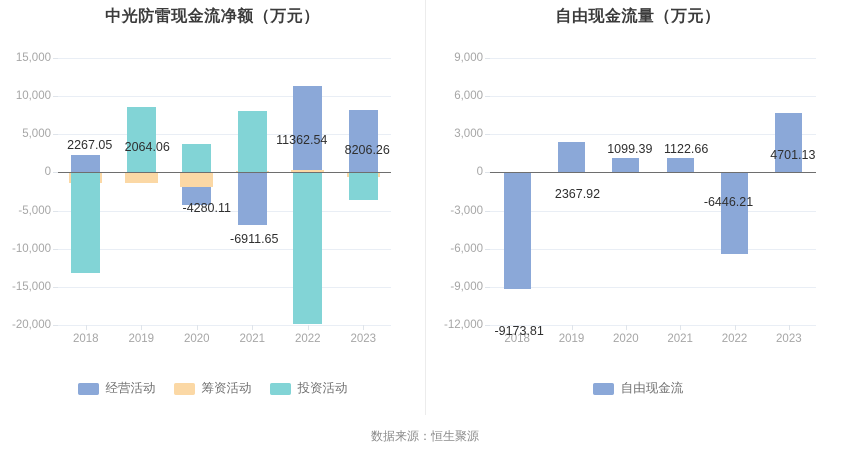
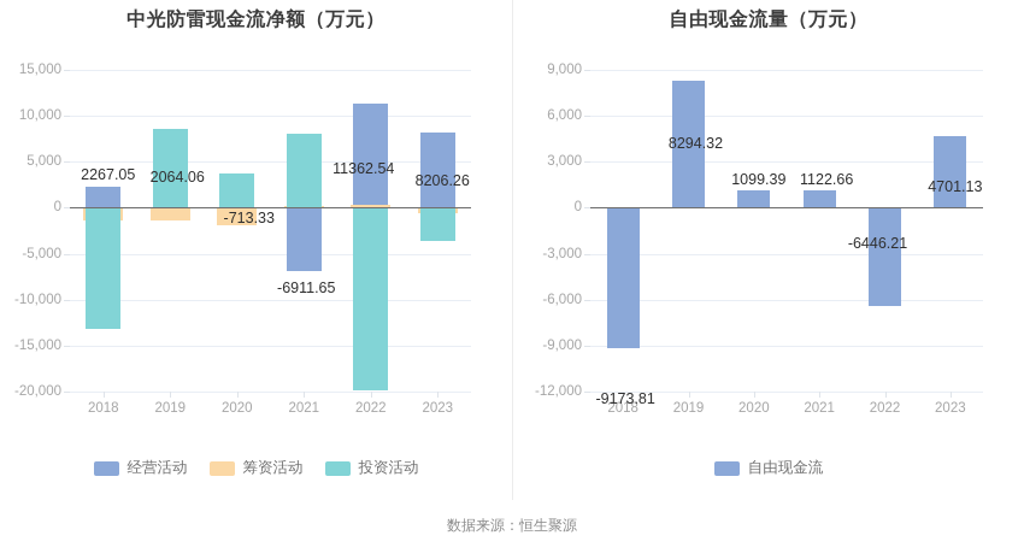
中光防雷现金流净额（万元）/经营活动/2020: -4280.11 -> -713.33
自由现金流量（万元）/2019: 2367.92 -> 8294.32
